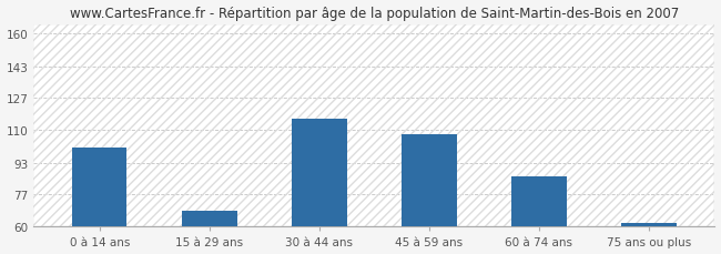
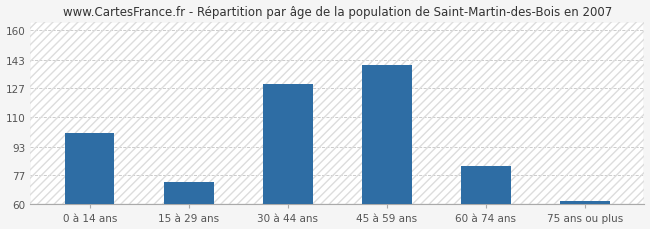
15 à 29 ans: 68 -> 73
30 à 44 ans: 116 -> 129
45 à 59 ans: 108 -> 140
60 à 74 ans: 86 -> 82
